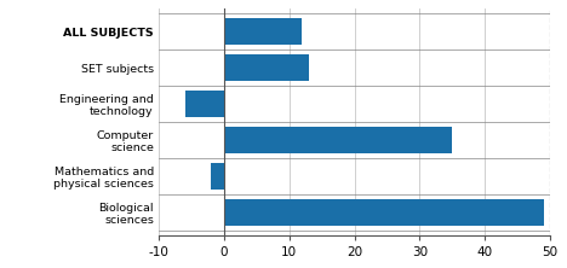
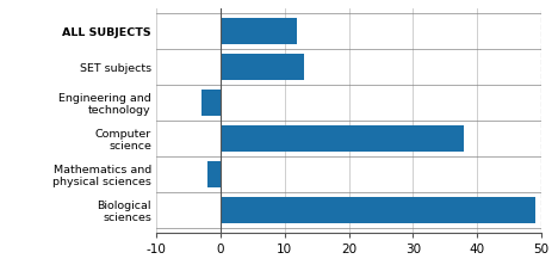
Engineering and technology: -6 -> -3
Computer science: 35 -> 38
